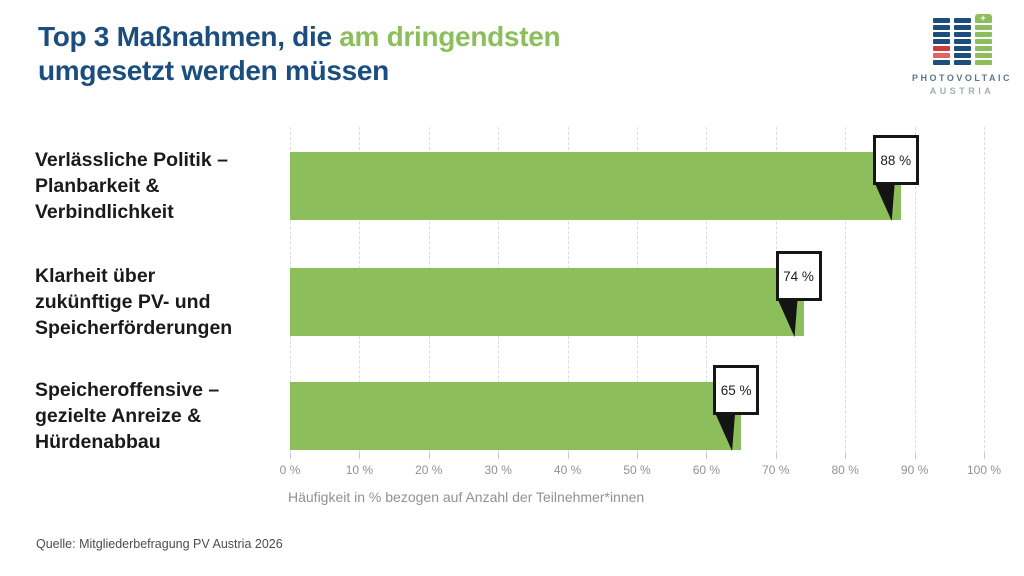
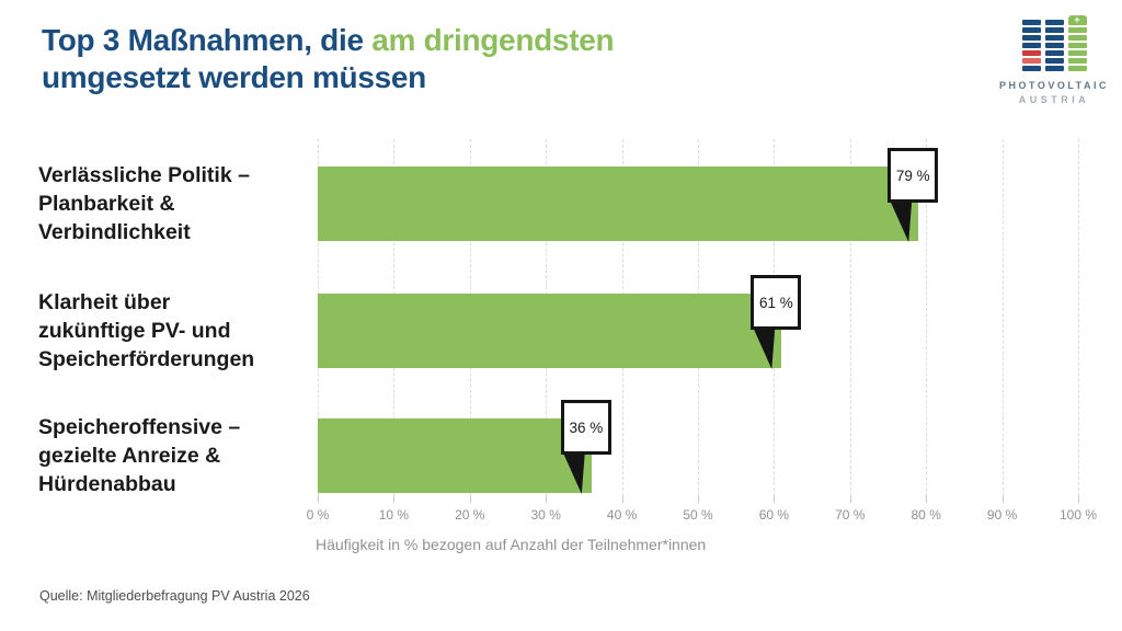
Verlässliche Politik – Planbarkeit & Verbindlichkeit: 88 -> 79
Klarheit über zukünftige PV- und Speicherförderungen: 74 -> 61
Speicheroffensive – gezielte Anreize & Hürdenabbau: 65 -> 36
